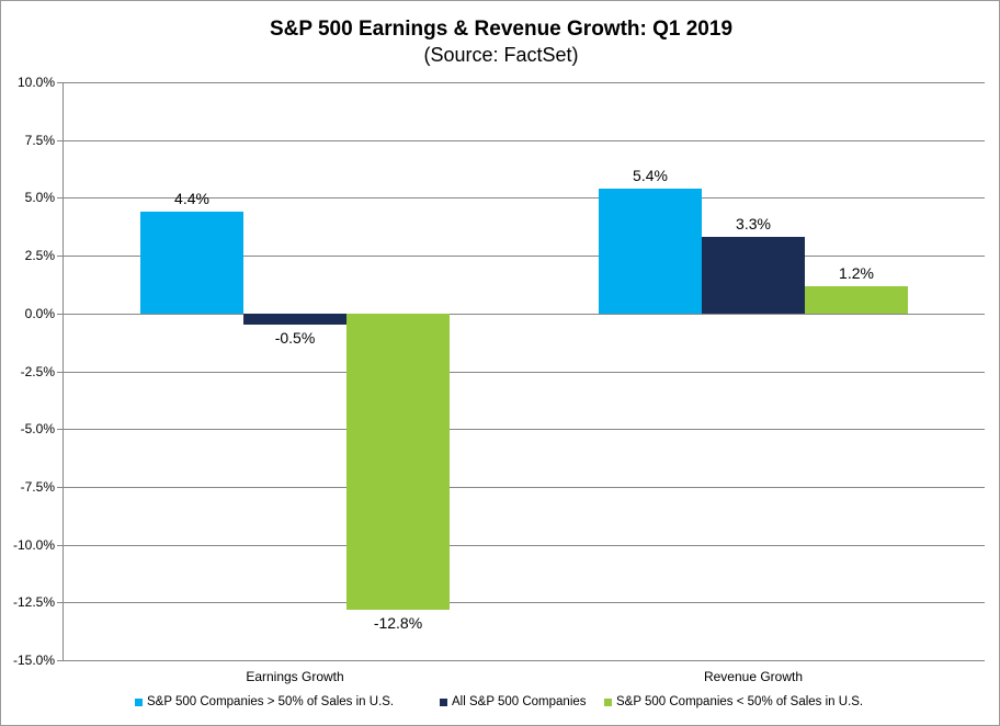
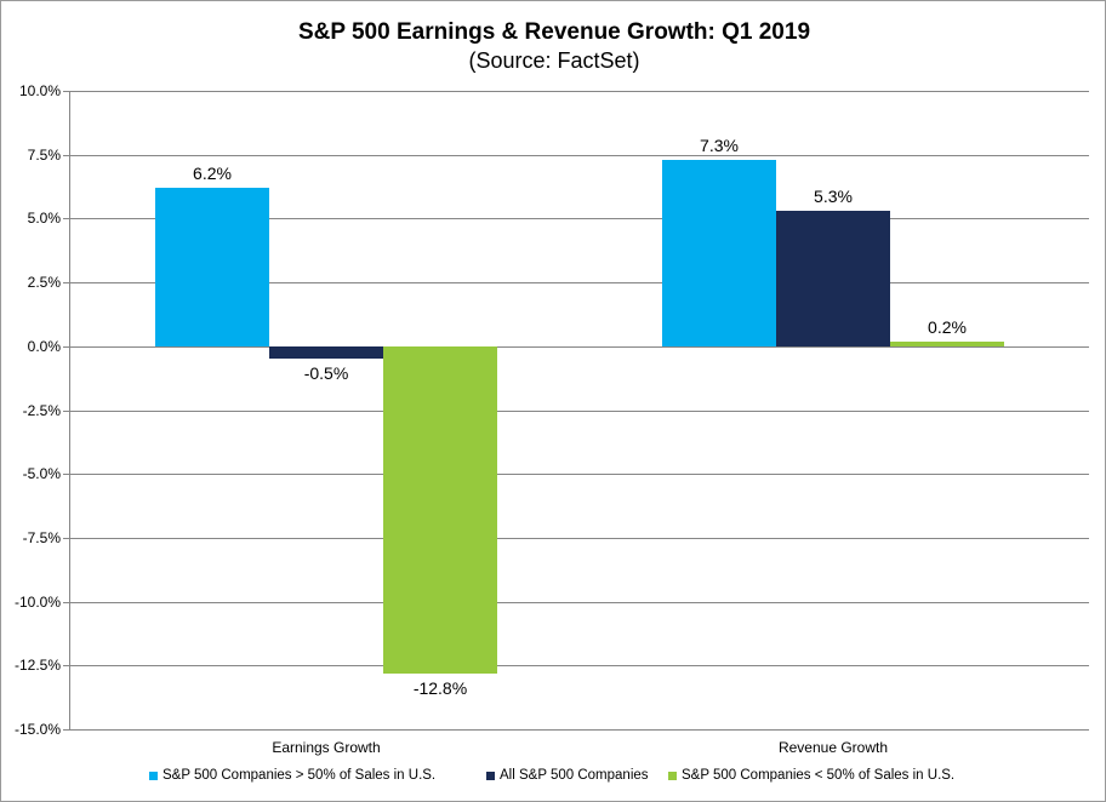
S&P 500 Companies > 50% of Sales in U.S./Earnings Growth: 4.4% -> 6.2%
S&P 500 Companies > 50% of Sales in U.S./Revenue Growth: 5.4% -> 7.3%
All S&P 500 Companies/Revenue Growth: 3.3% -> 5.3%
S&P 500 Companies < 50% of Sales in U.S./Revenue Growth: 1.2% -> 0.2%
